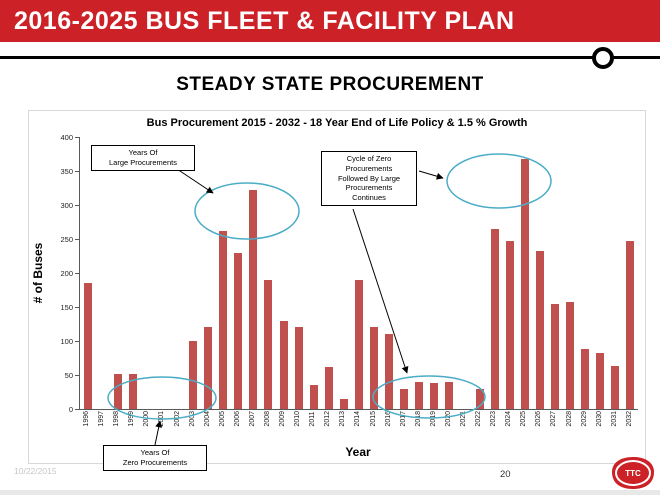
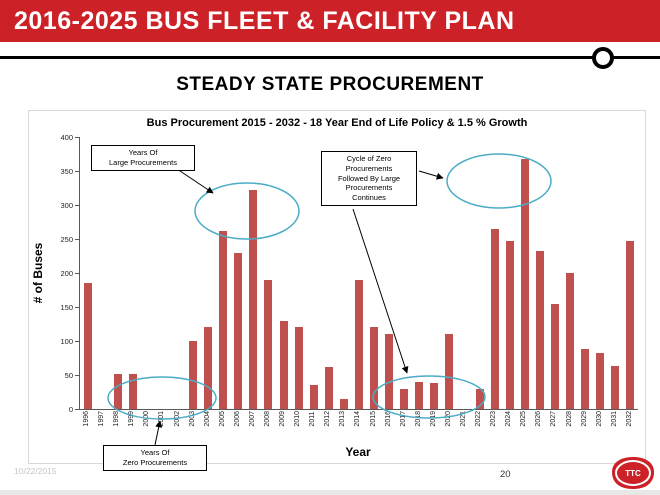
2020: 40 -> 110
2028: 160 -> 200
